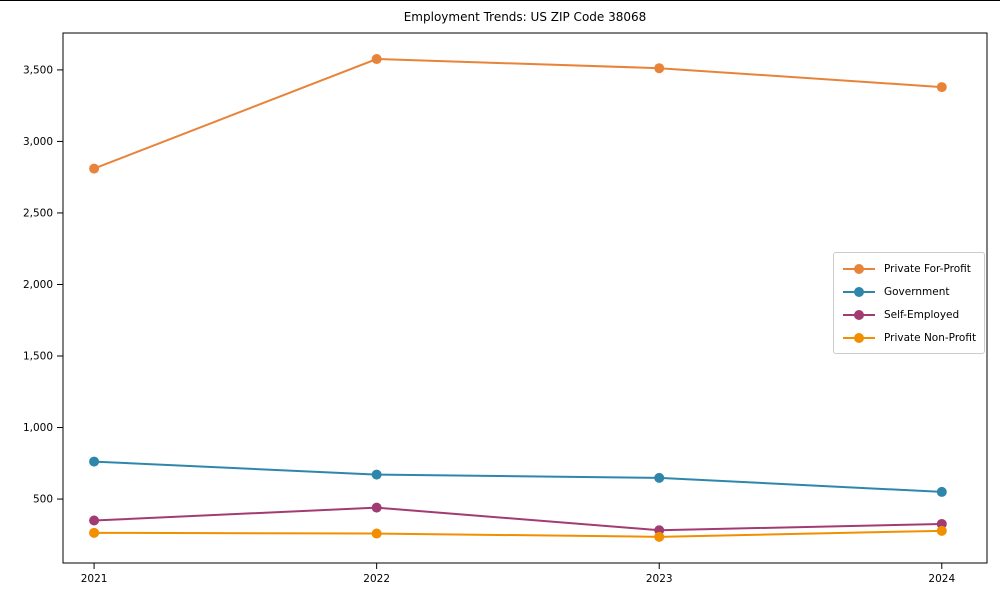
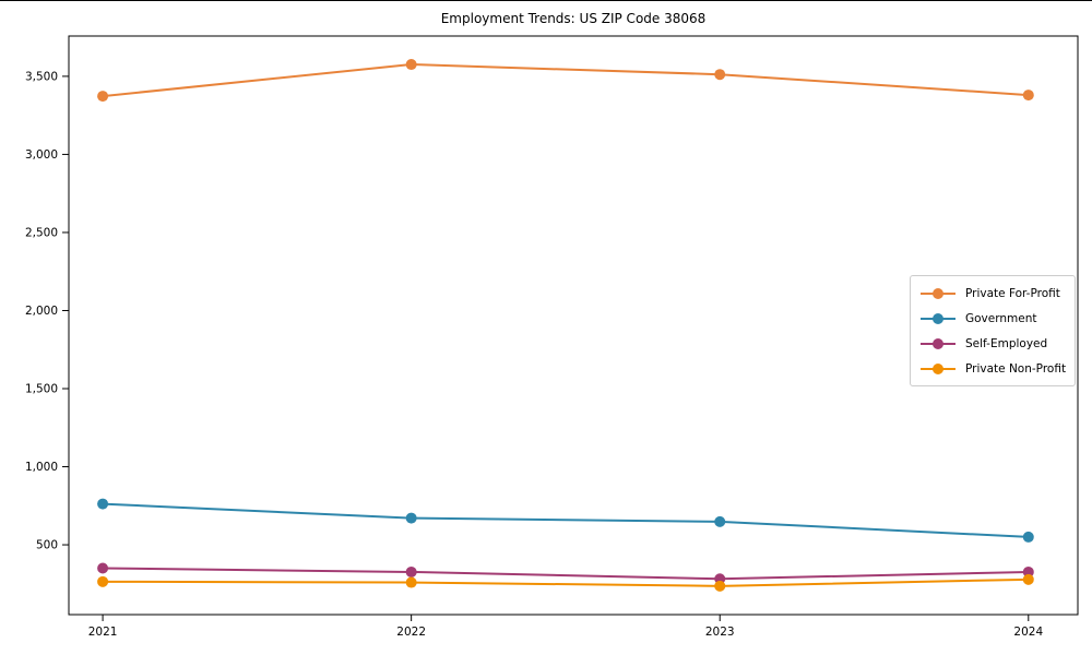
Private For-Profit/2021: 2810 -> 3370
Self-Employed/2022: 440 -> 330
